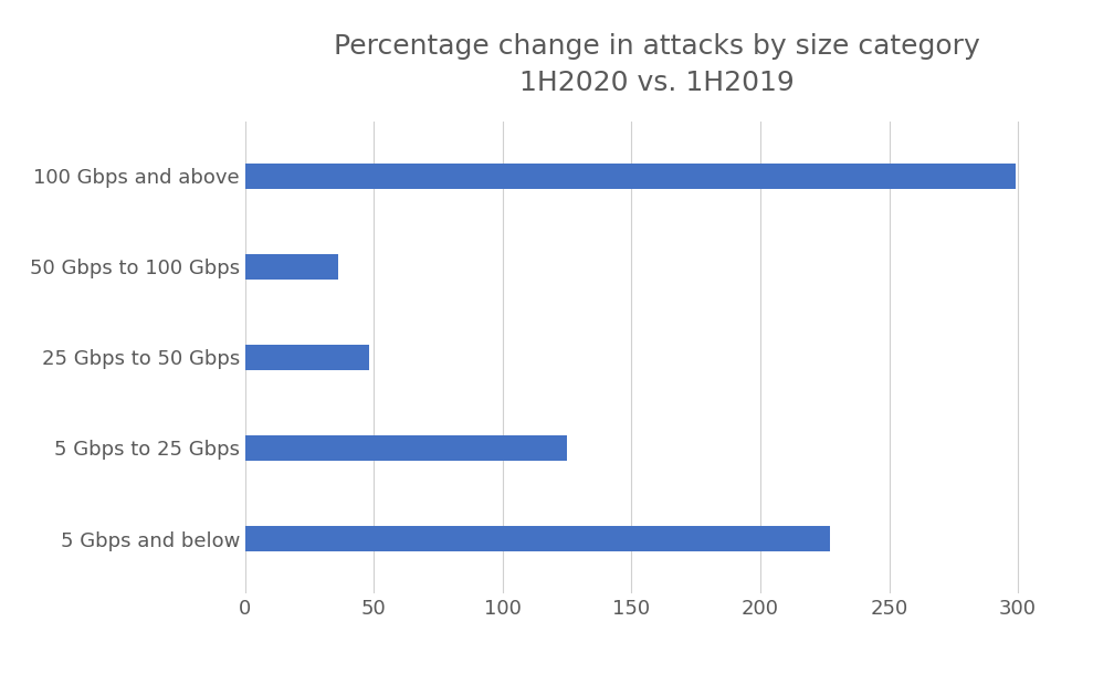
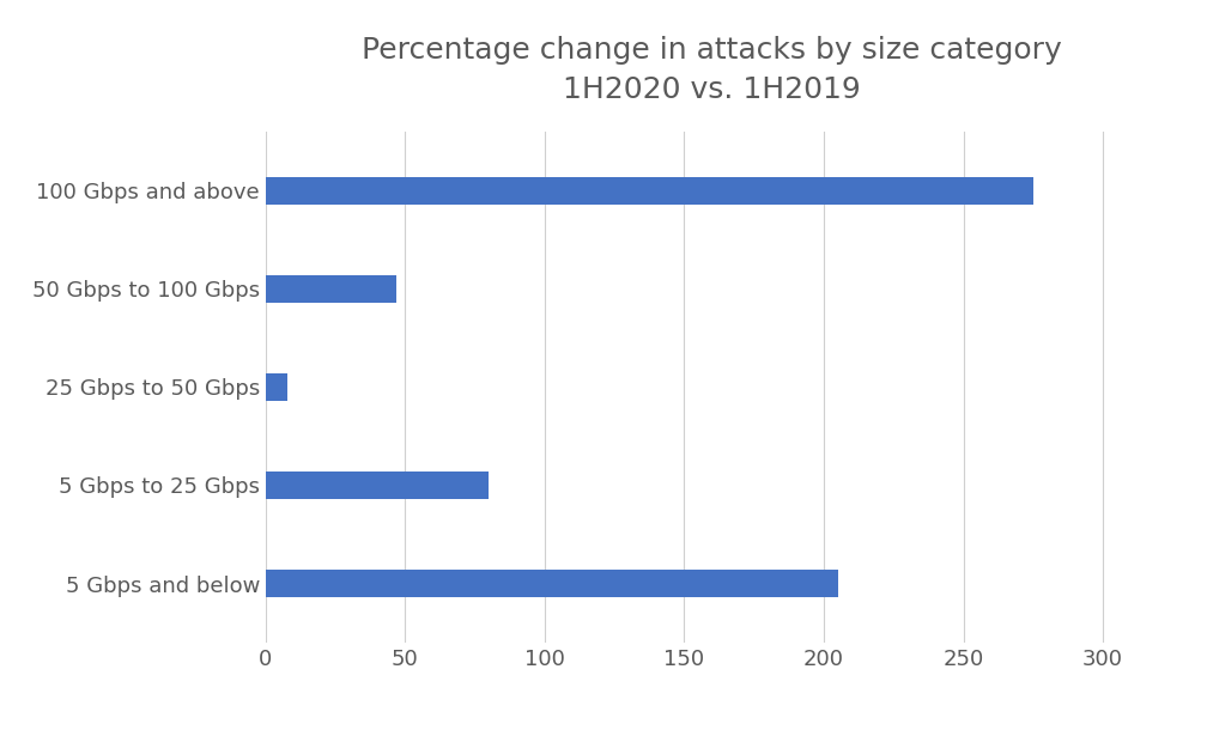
100 Gbps and above: 299 -> 275
50 Gbps to 100 Gbps: 36 -> 47
25 Gbps to 50 Gbps: 48 -> 8
5 Gbps to 25 Gbps: 125 -> 80
5 Gbps and below: 227 -> 205
